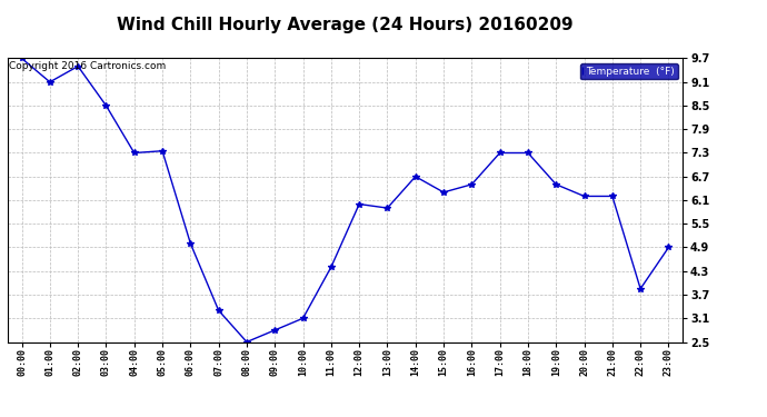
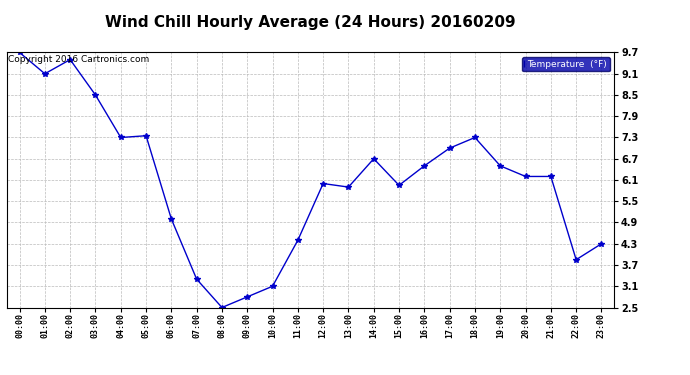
15:00: 6.30 -> 5.95
17:00: 7.30 -> 7.00
23:00: 4.90 -> 4.30
